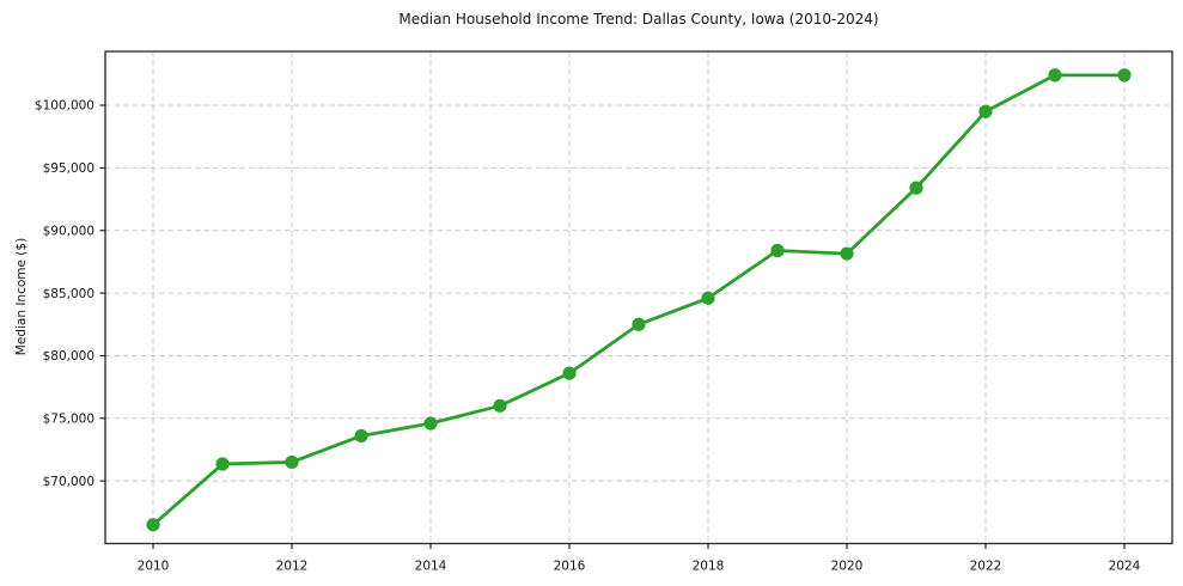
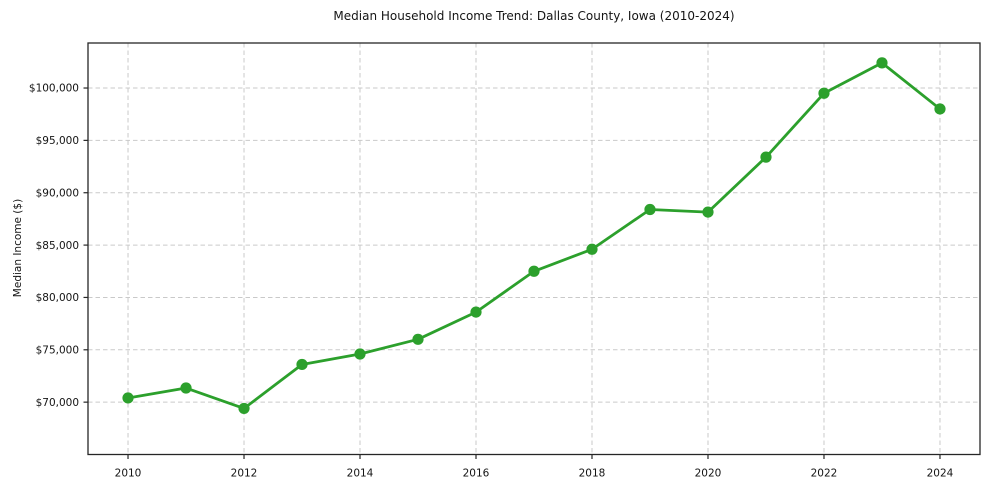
2010: $66500 -> $70400
2012: $71500 -> $69400
2024: $102400 -> $98000
